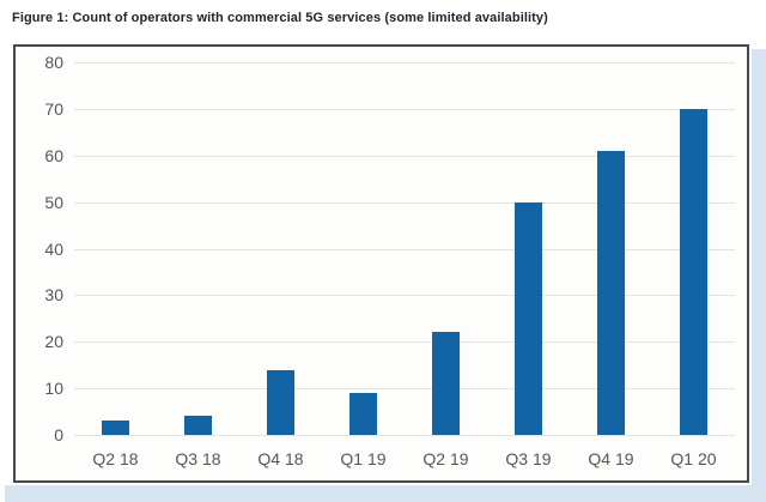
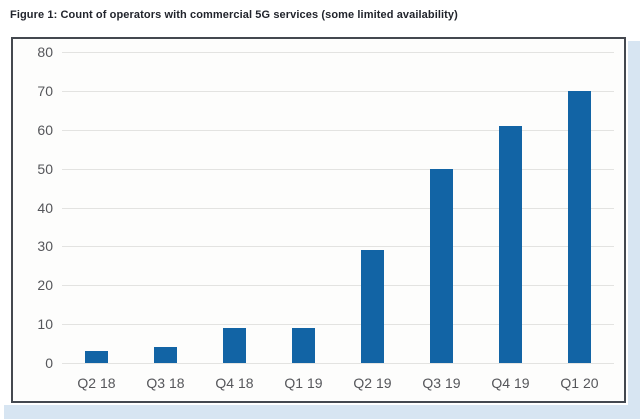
Q4 18: 14 -> 9
Q2 19: 22 -> 29
